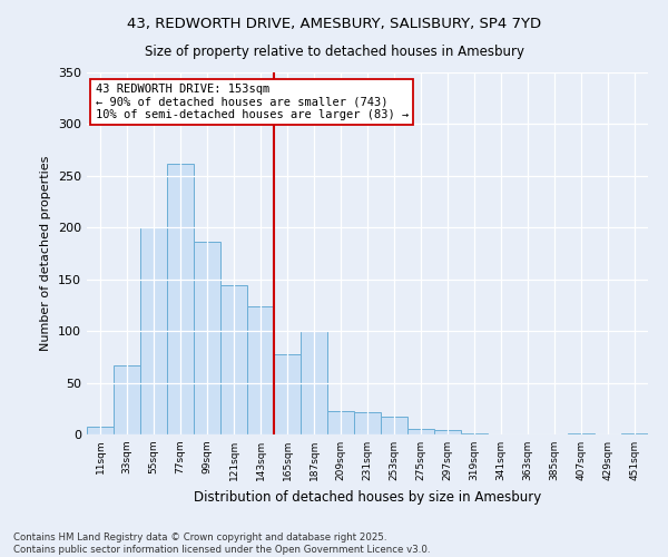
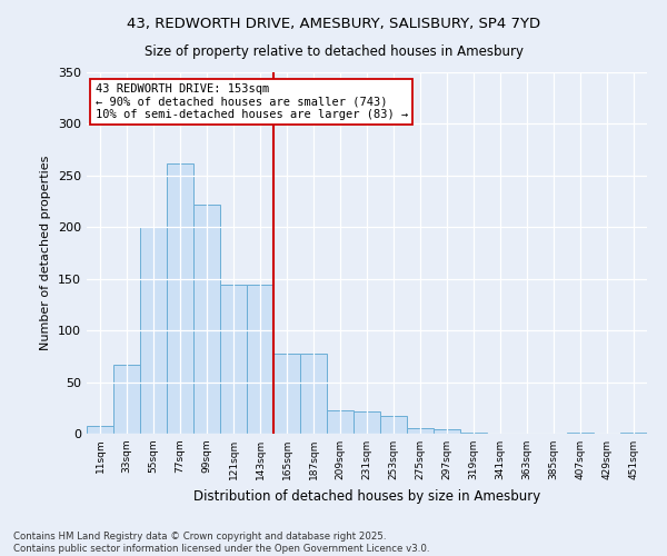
99sqm: 186 -> 222
143sqm: 124 -> 144
187sqm: 100 -> 78
